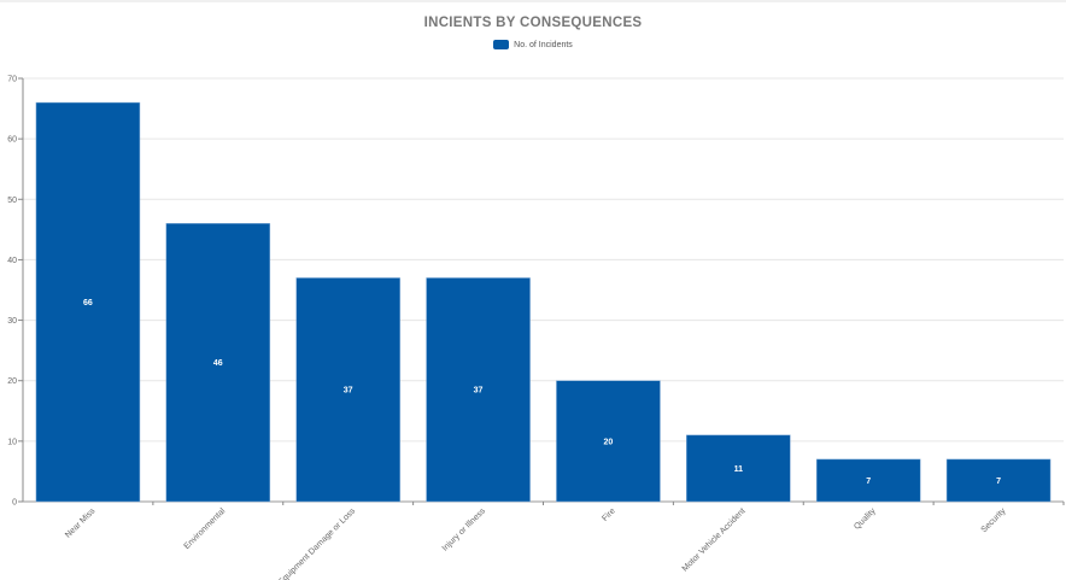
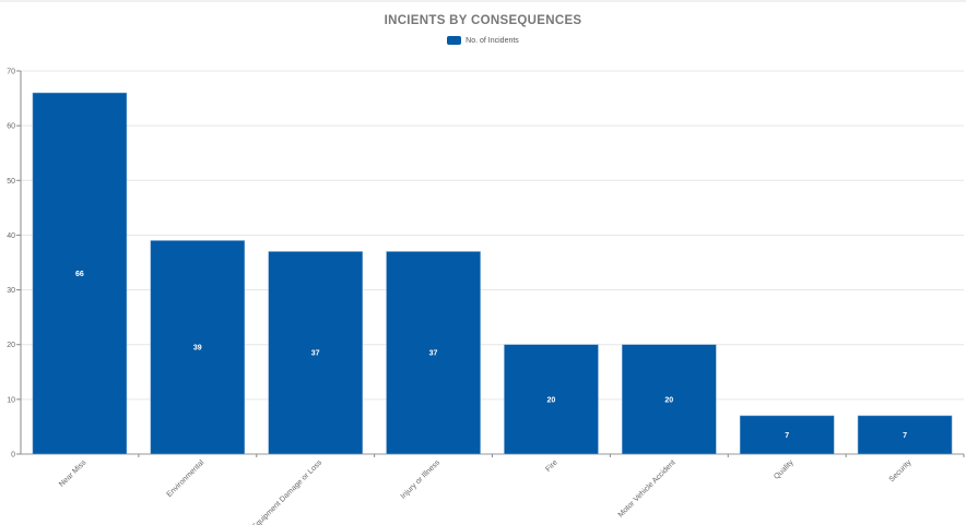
Environmental: 46 -> 39
Motor Vehicle Accident: 11 -> 20
